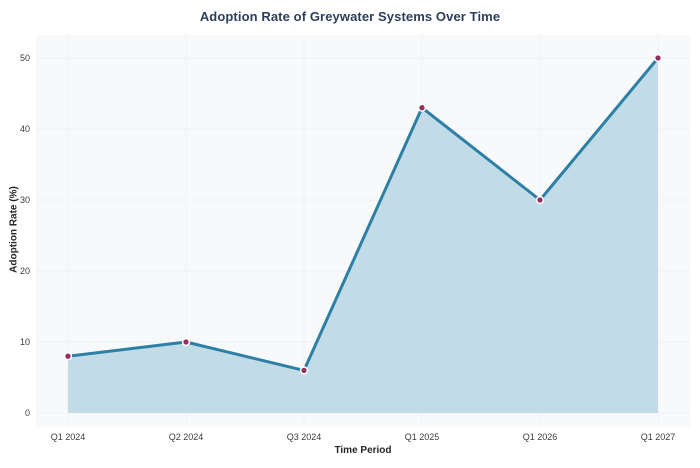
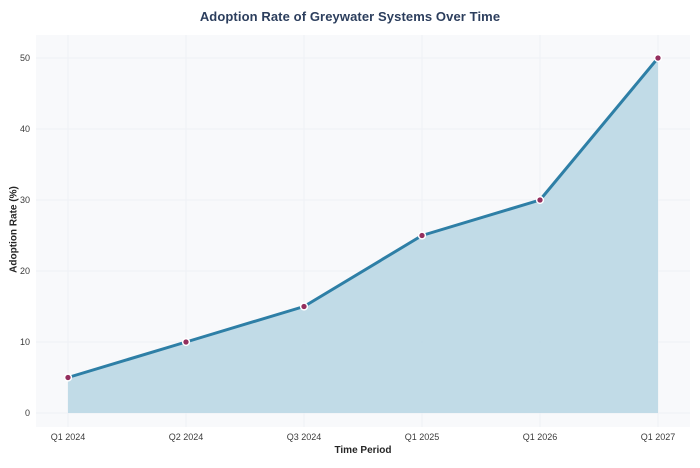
Q1 2024: 8 -> 5
Q3 2024: 6 -> 15
Q1 2025: 43 -> 25
